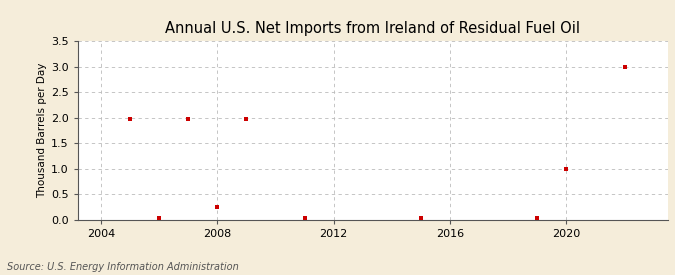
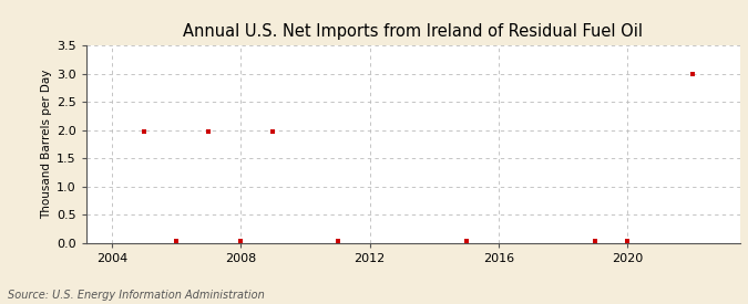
2008: 0.26 -> 0.03
2020: 1.00 -> 0.03
